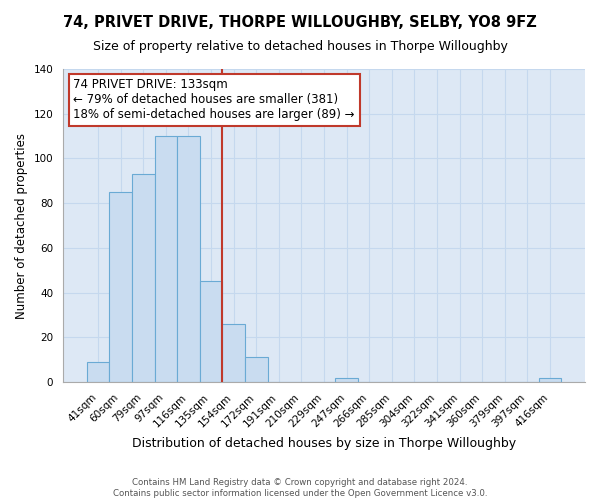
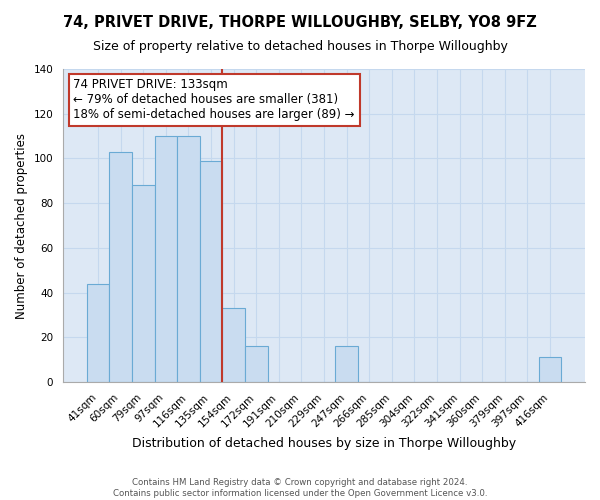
41sqm: 9 -> 44
60sqm: 85 -> 103
79sqm: 93 -> 88
135sqm: 45 -> 99
154sqm: 26 -> 33
172sqm: 11 -> 16
247sqm: 2 -> 16
416sqm: 2 -> 11
